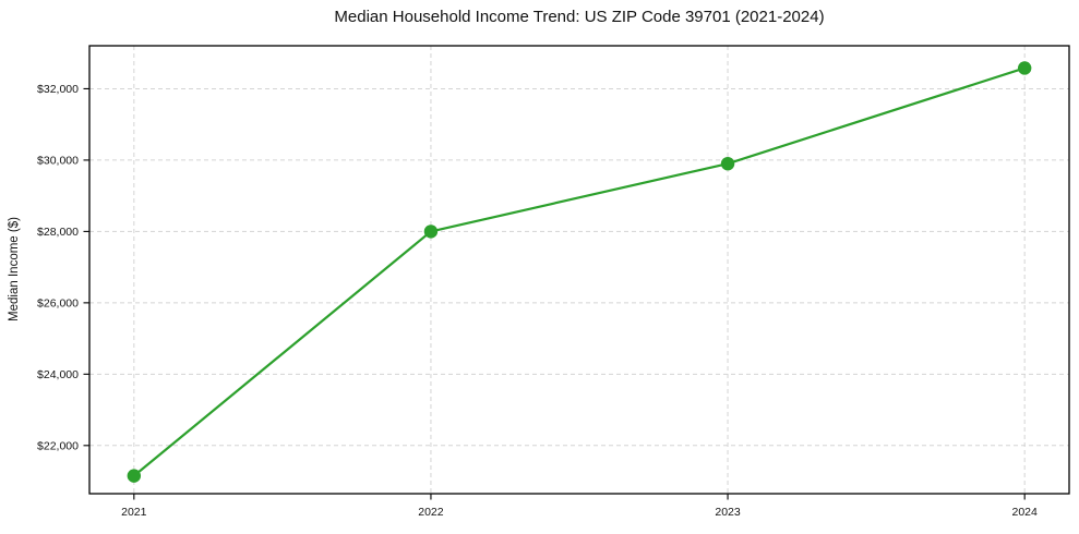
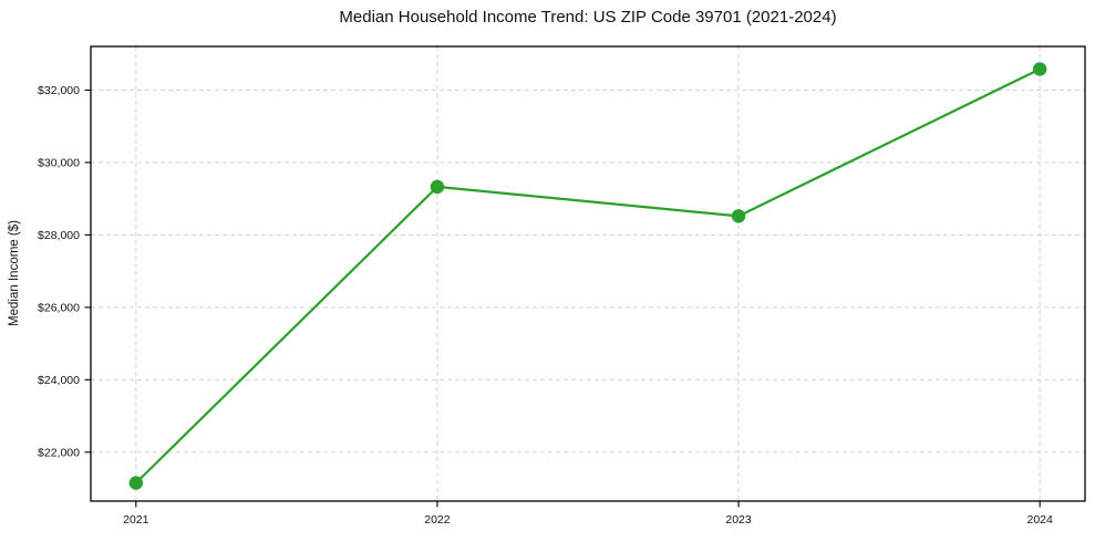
2022: $28000 -> $29300
2023: $29900 -> $28500
